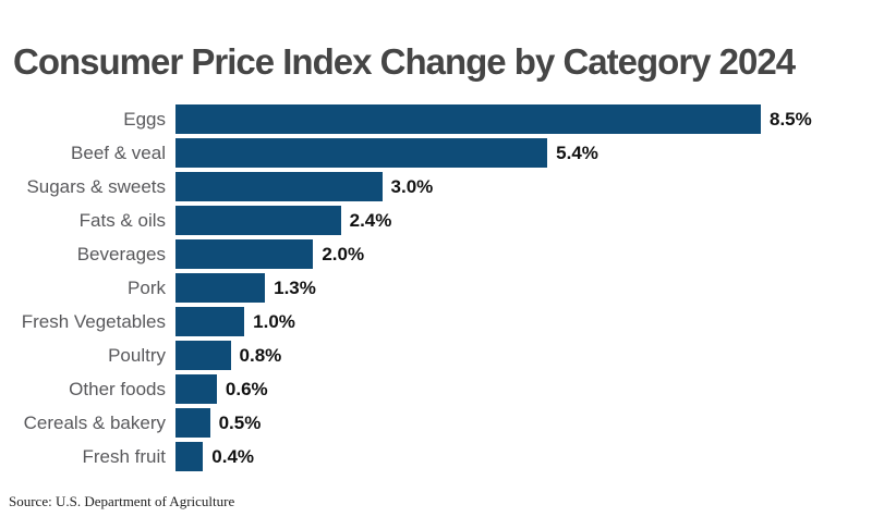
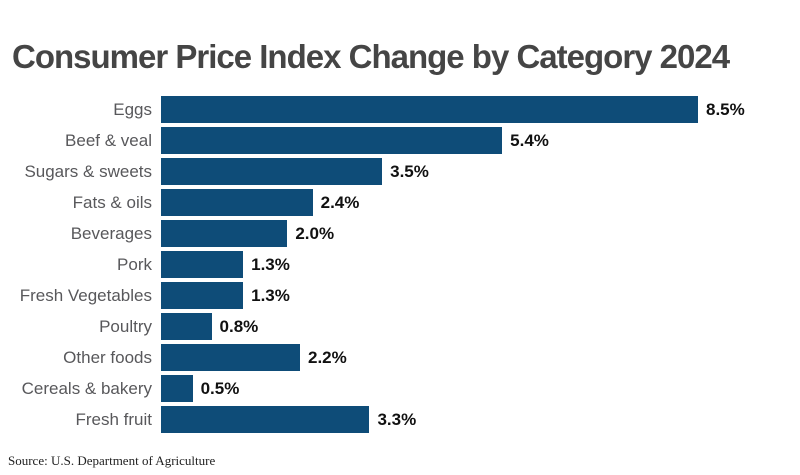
Sugars & sweets: 3.0% -> 3.5%
Fresh Vegetables: 1.0% -> 1.3%
Other foods: 0.6% -> 2.2%
Fresh fruit: 0.4% -> 3.3%
